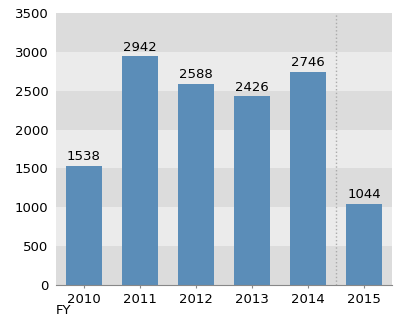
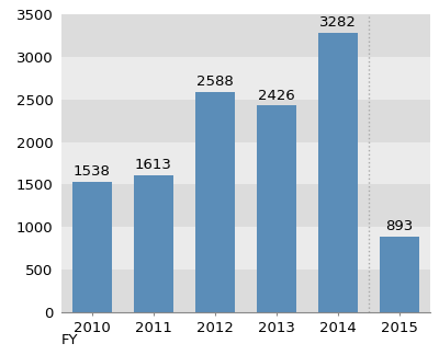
2011: 2942 -> 1613
2014: 2746 -> 3282
2015: 1044 -> 893
